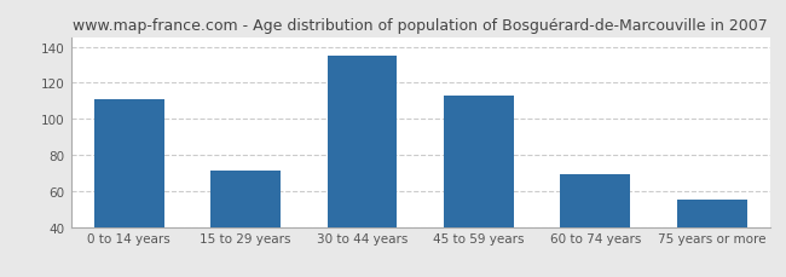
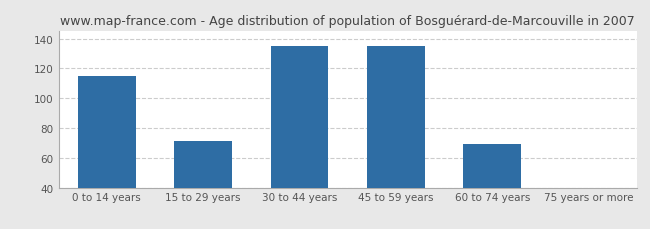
0 to 14 years: 111 -> 115
45 to 59 years: 113 -> 135
75 years or more: 55 -> 40
